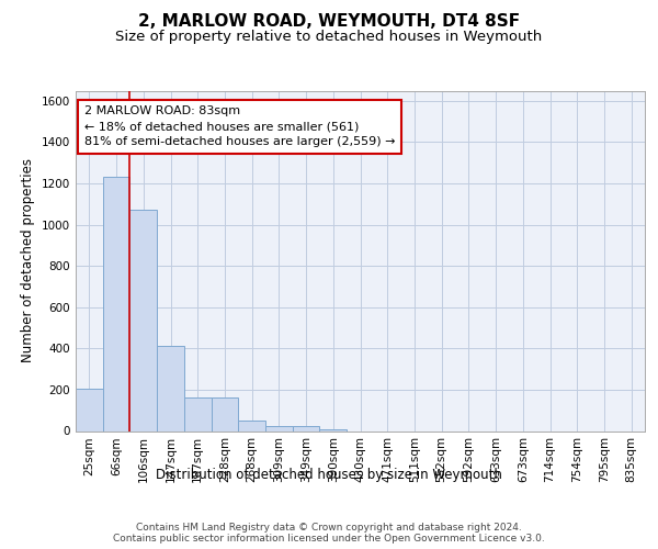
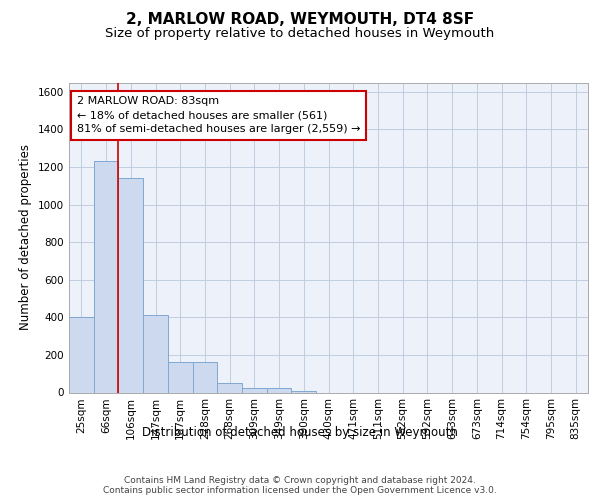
25sqm: 200 -> 400
106sqm: 1080 -> 1140
